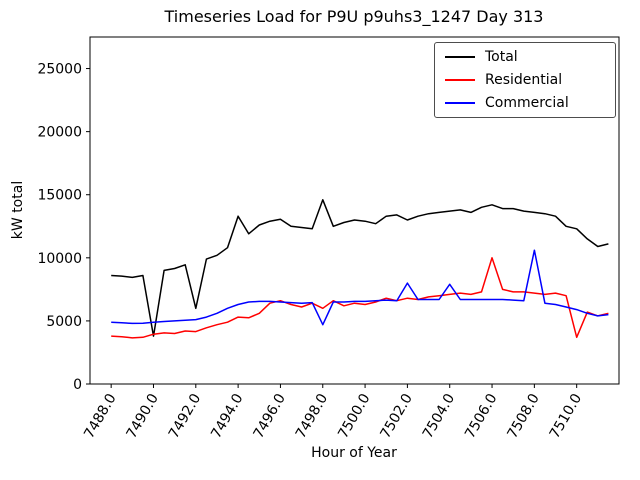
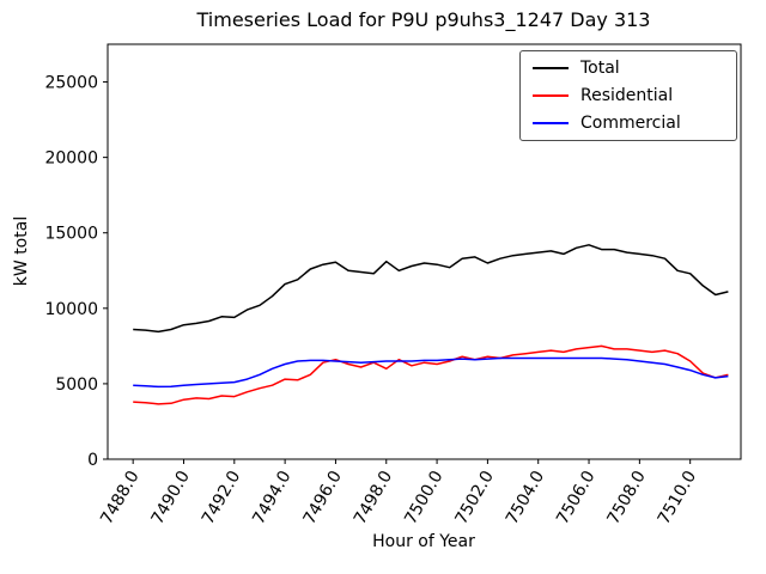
Total/7490.0: 3800 -> 8900
Total/7492.0: 6000 -> 9400
Total/7494.0: 13300 -> 11600
Total/7498.0: 14600 -> 13100
Commercial/7498.0: 4700 -> 6500
Commercial/7502.0: 8000 -> 6600
Commercial/7504.0: 7900 -> 6700
Residential/7506.0: 10000 -> 7400
Commercial/7508.0: 10600 -> 6500
Residential/7510.0: 3700 -> 6500
